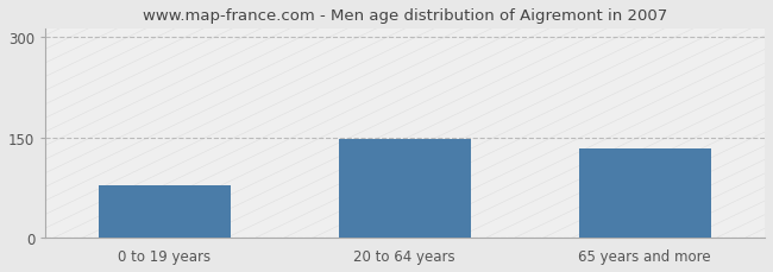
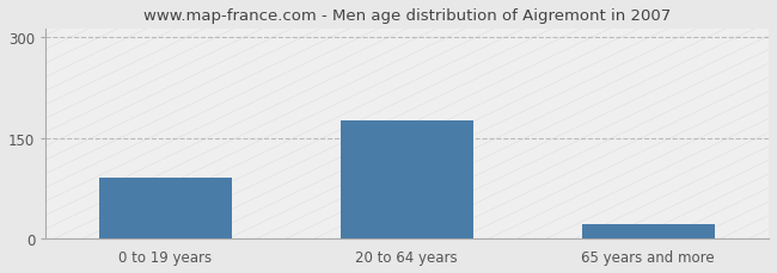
0 to 19 years: 78 -> 90
20 to 64 years: 148 -> 175
65 years and more: 134 -> 22
